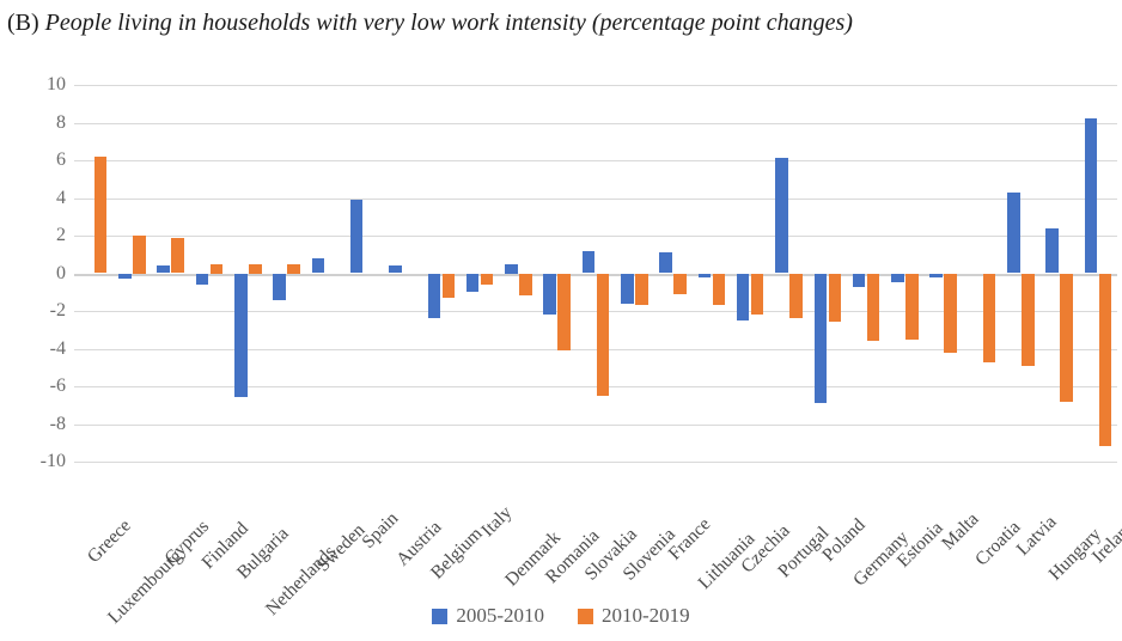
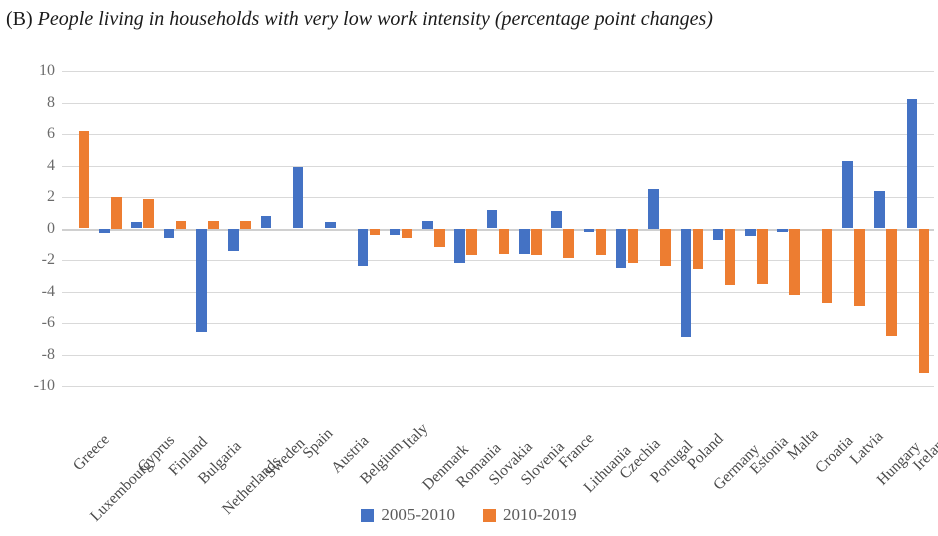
2010-2019/Belgium: -1.3 -> -0.4
2005-2010/Italy: -1.0 -> -0.4
2010-2019/Romania: -4.1 -> -1.7
2010-2019/Slovakia: -6.5 -> -1.6
2010-2019/France: -1.1 -> -1.9
2005-2010/Portugal: 6.1 -> 2.5
